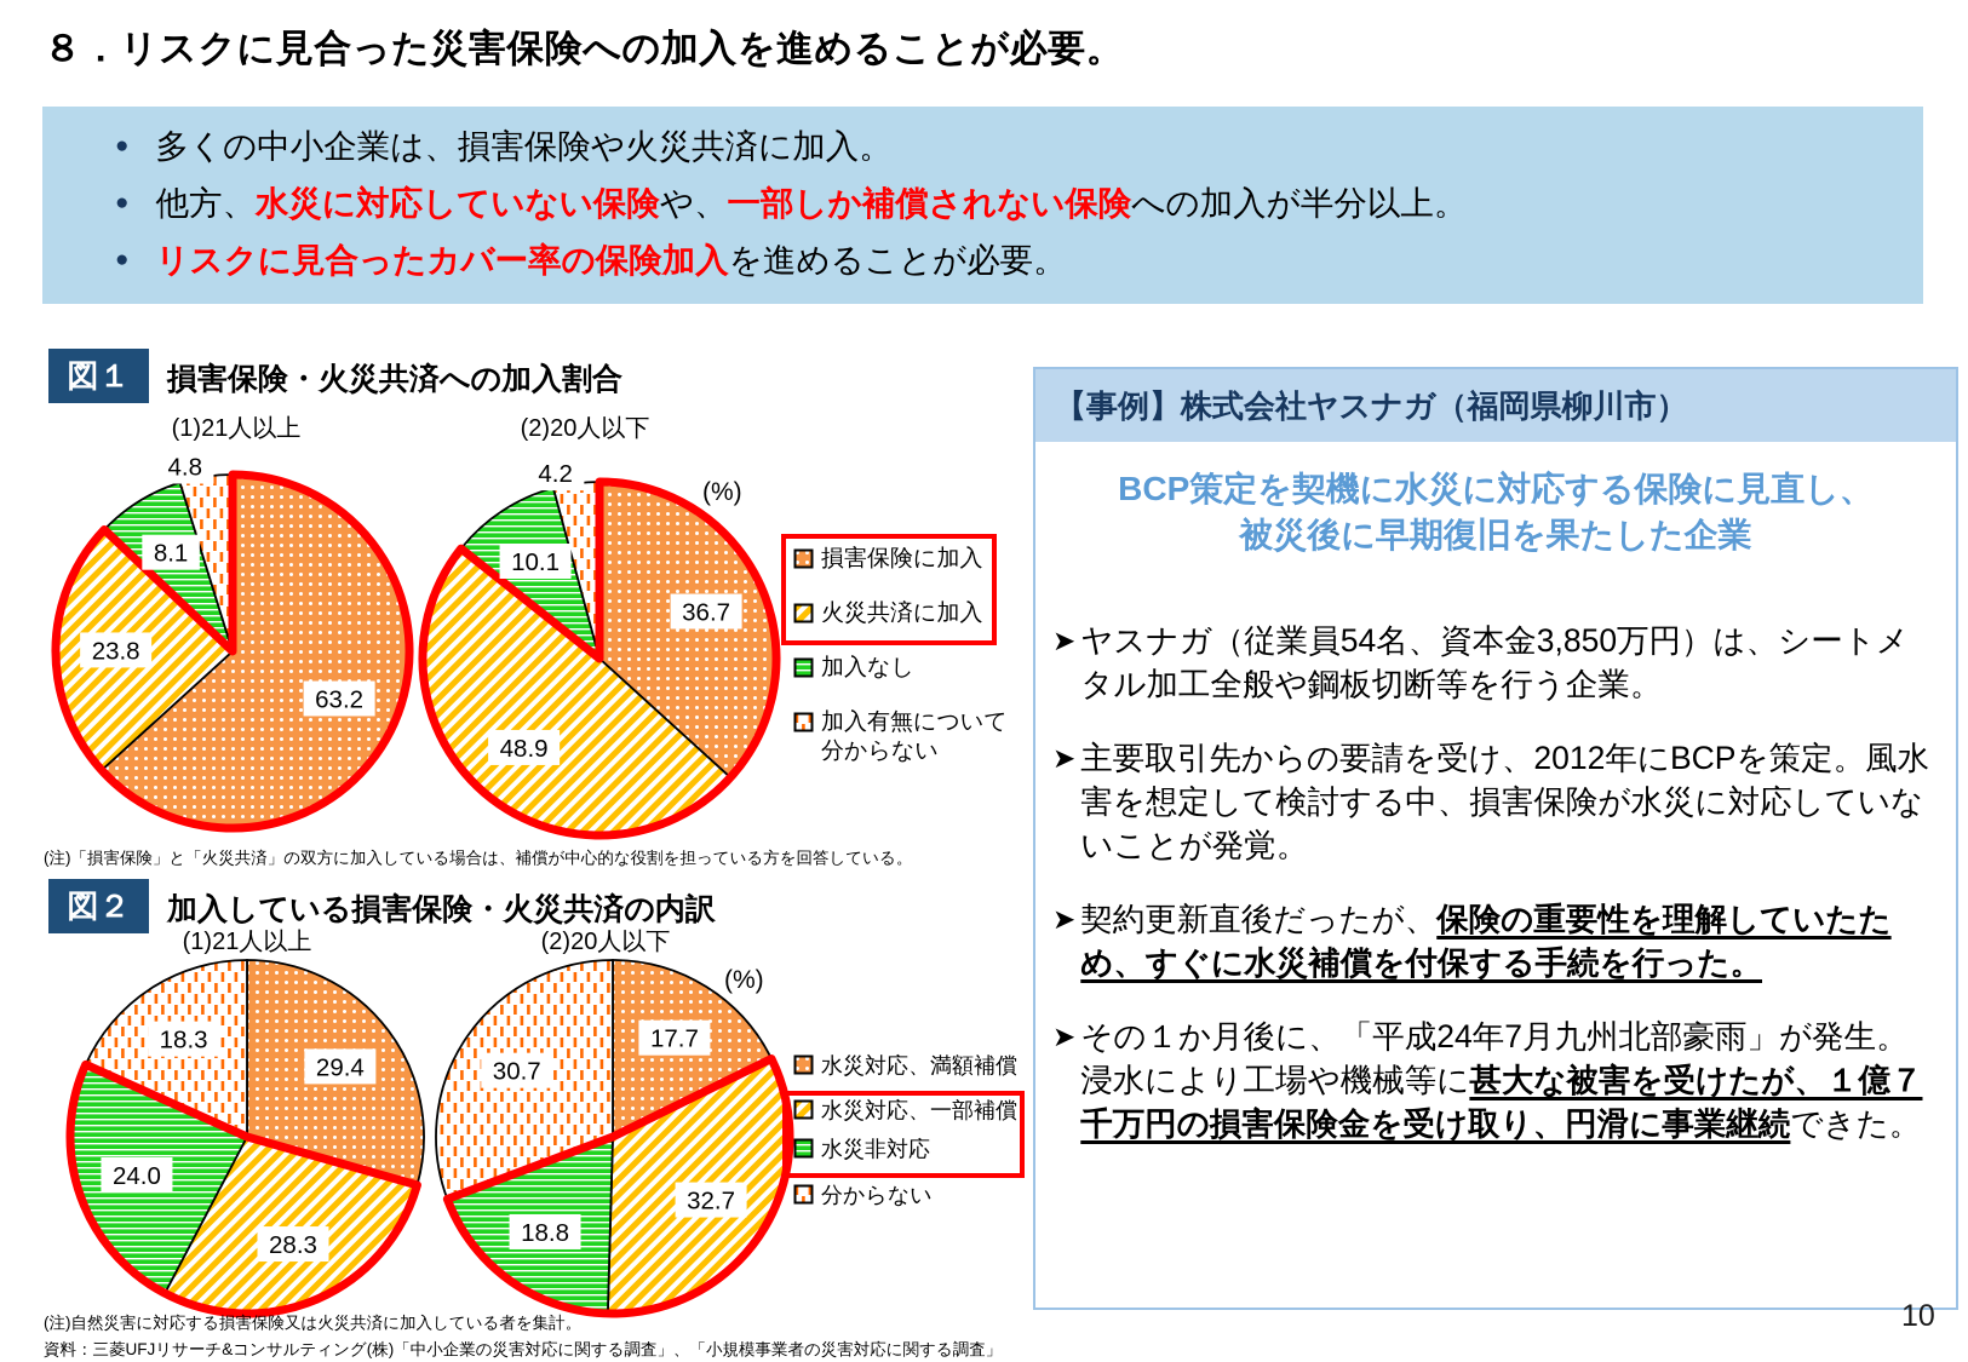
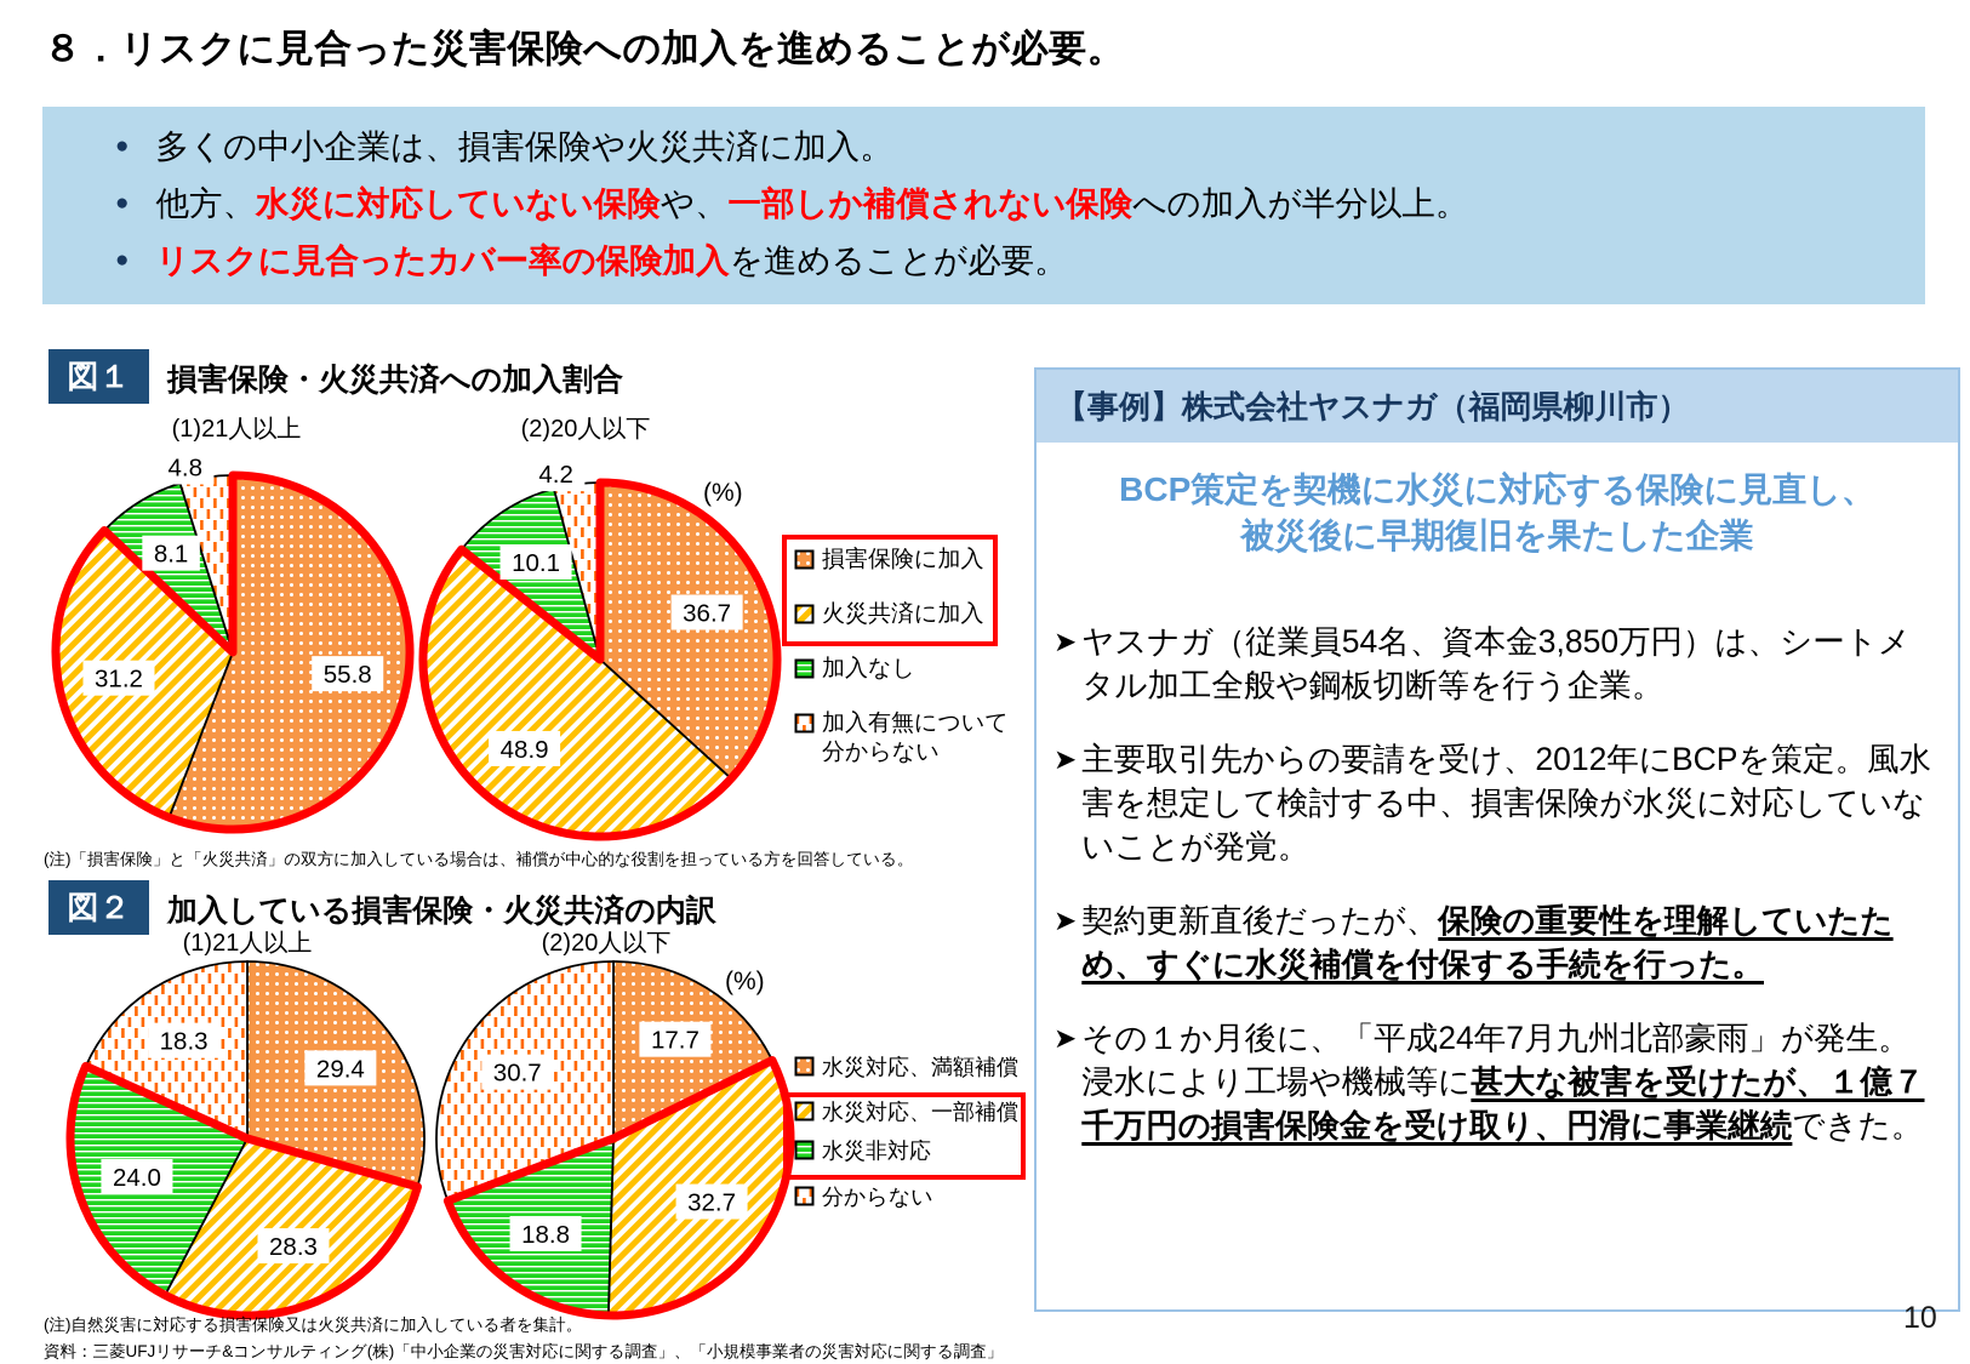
図１ 損害保険・火災共済への加入割合 (1)21人以上/損害保険に加入: 63.2 -> 55.8
図１ 損害保険・火災共済への加入割合 (1)21人以上/火災共済に加入: 23.8 -> 31.2
